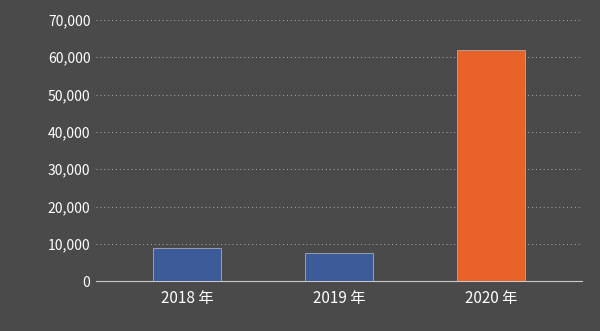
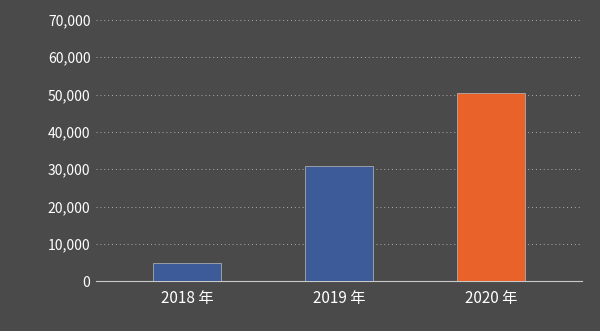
2018 年: 8,800 -> 5,000
2019 年: 7,700 -> 31,000
2020 年: 62,000 -> 50,500
